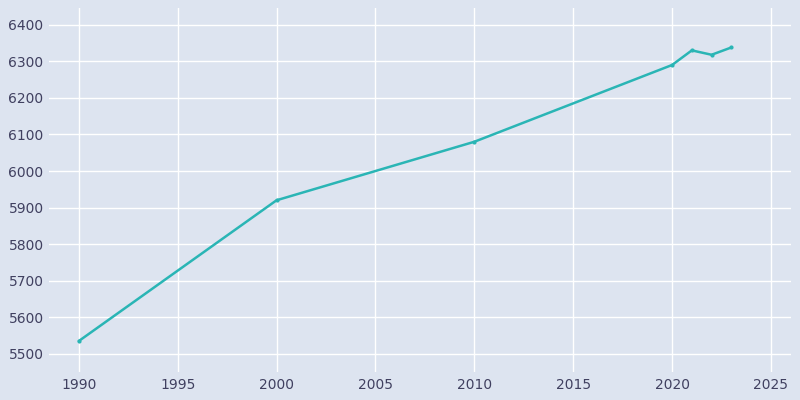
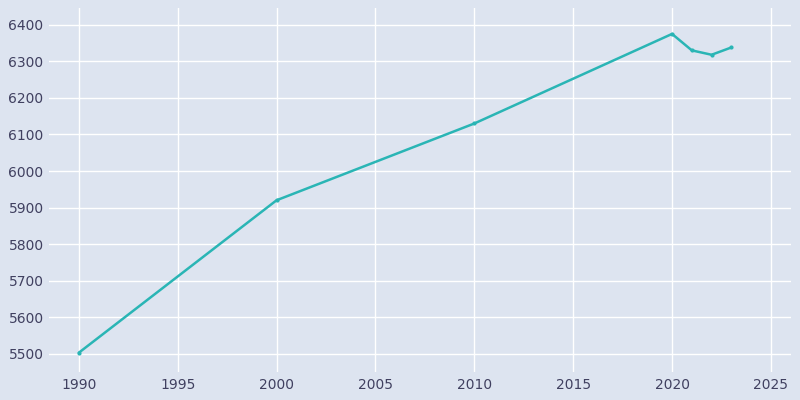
1990: 5535 -> 5503
2010: 6080 -> 6130
2020: 6290 -> 6375
